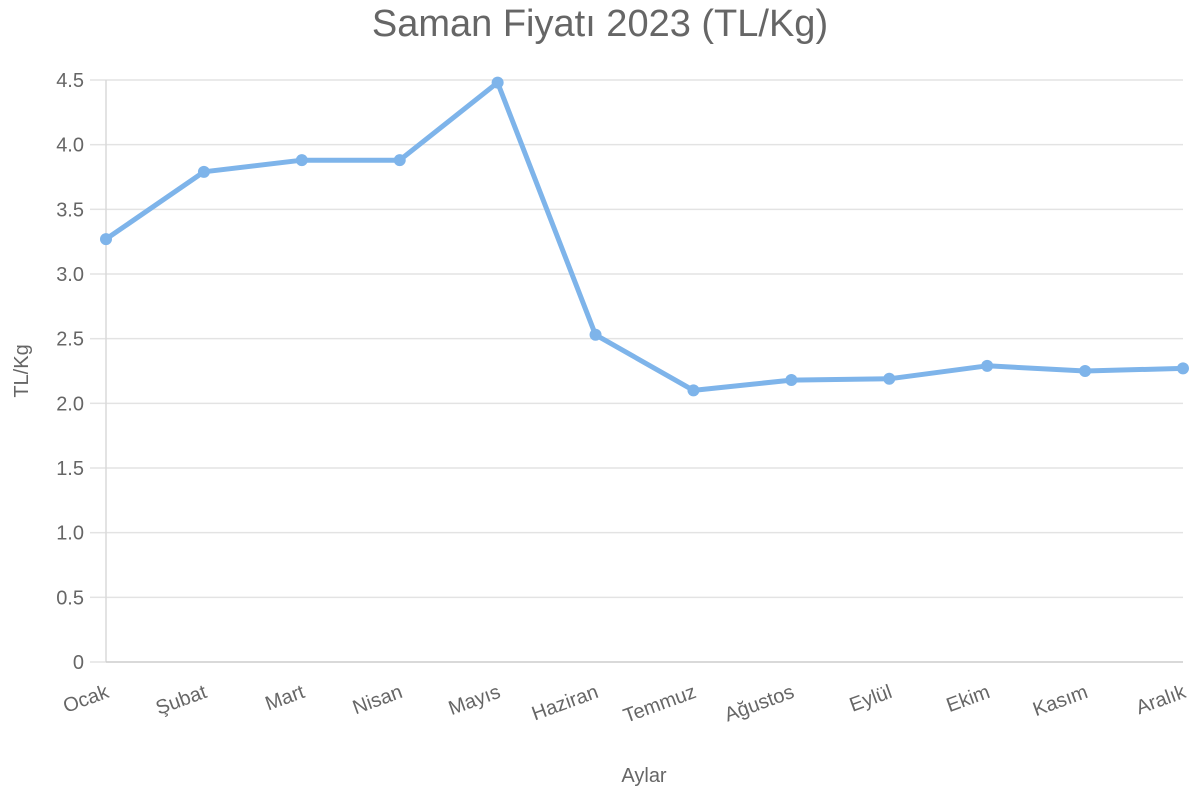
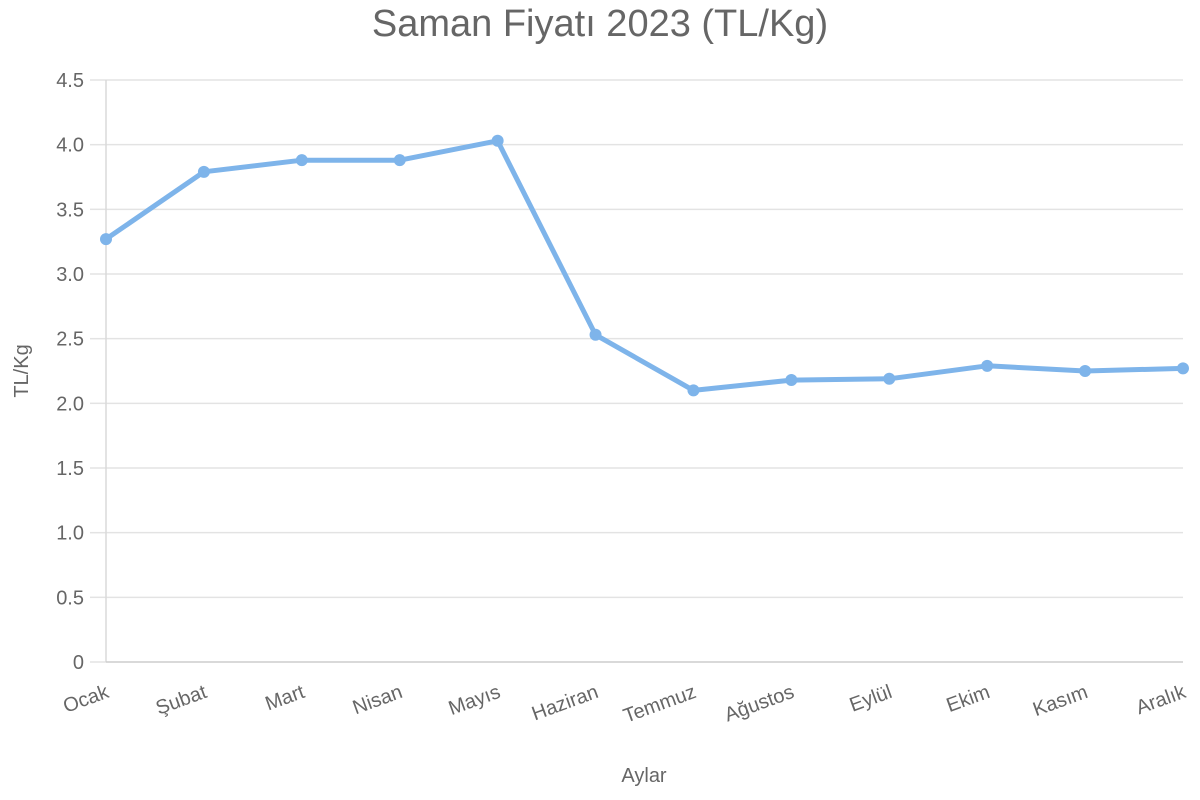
Mayıs: 4.48 -> 4.03
